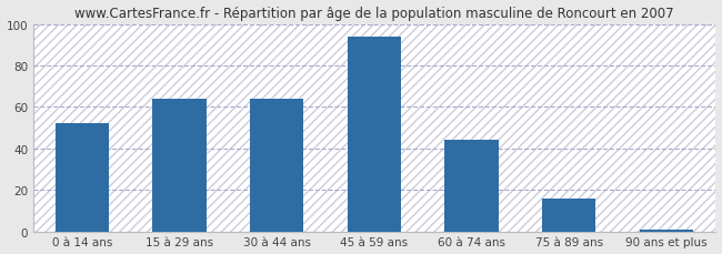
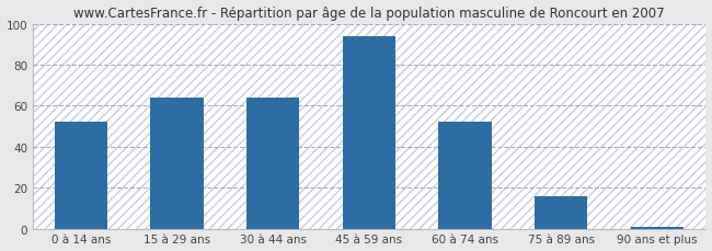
60 à 74 ans: 44 -> 52
